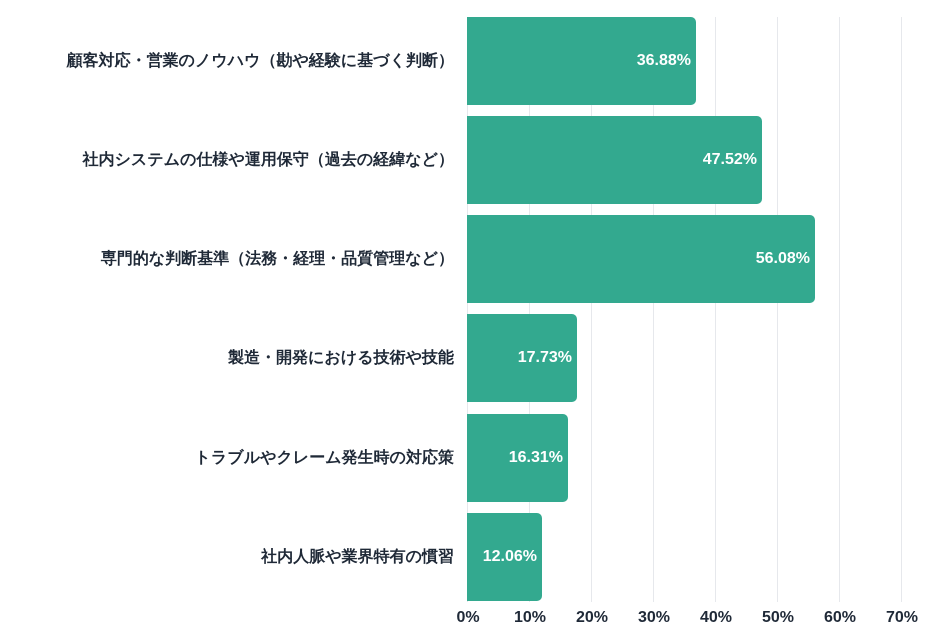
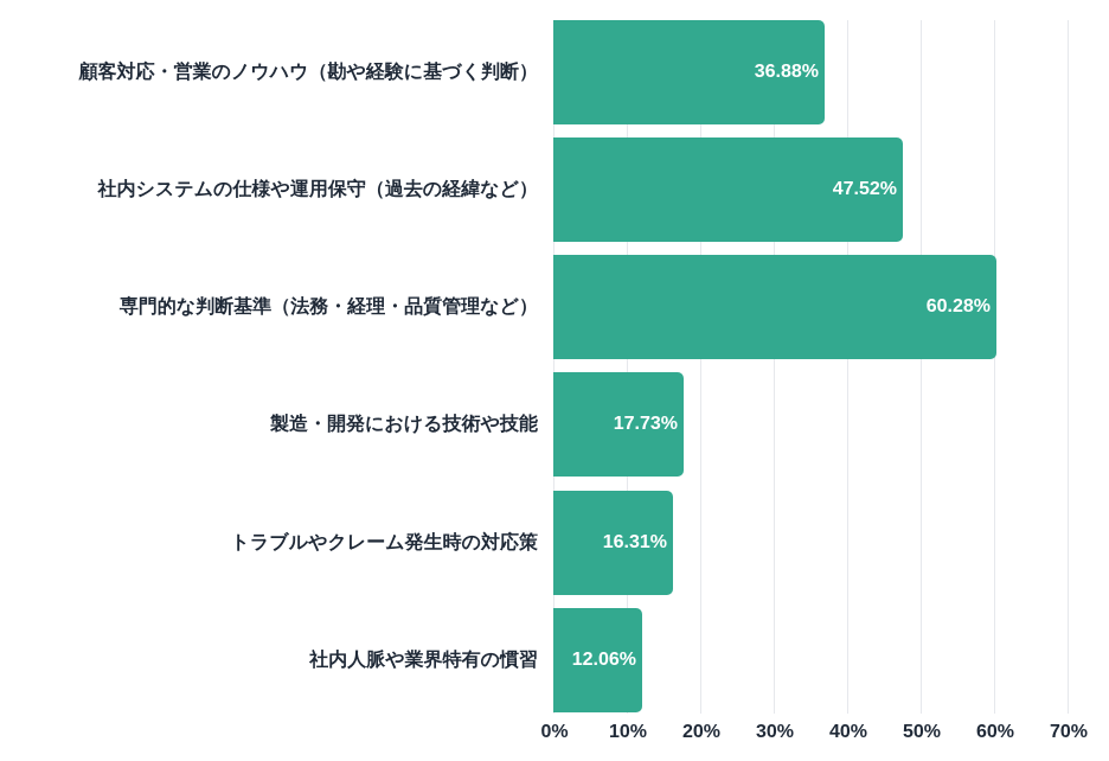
専門的な判断基準（法務・経理・品質管理など）: 56.08% -> 60.28%
